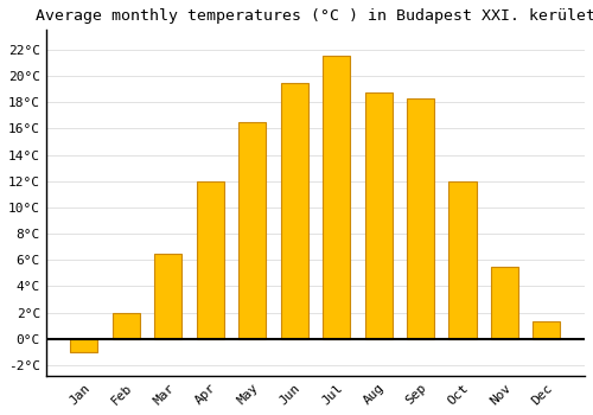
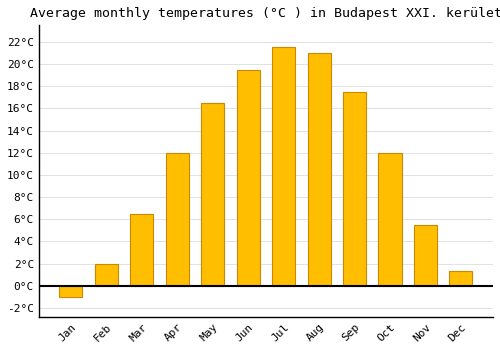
Aug: 18.7°C -> 21.0°C
Sep: 18.3°C -> 17.5°C
